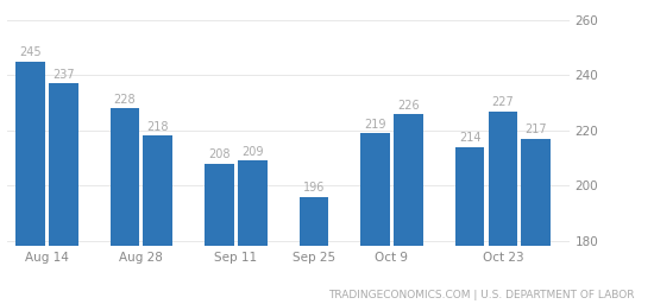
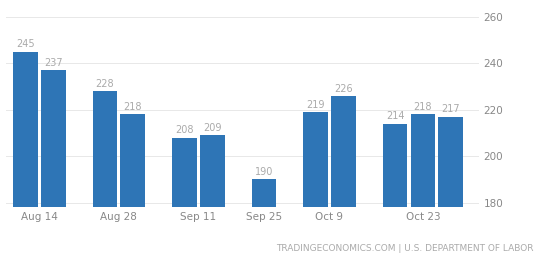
Sep 25: 196 -> 190
Oct 23: 227 -> 218
